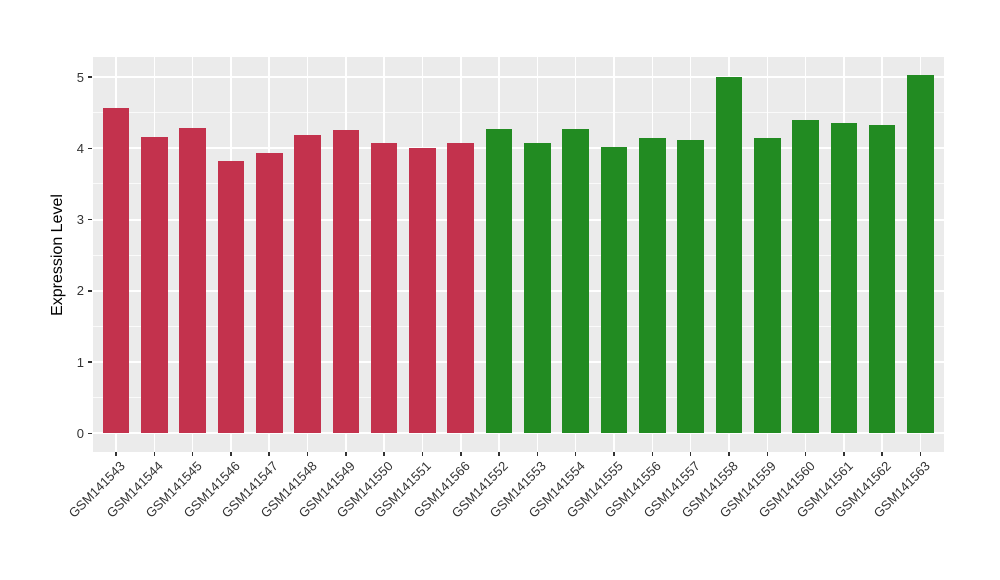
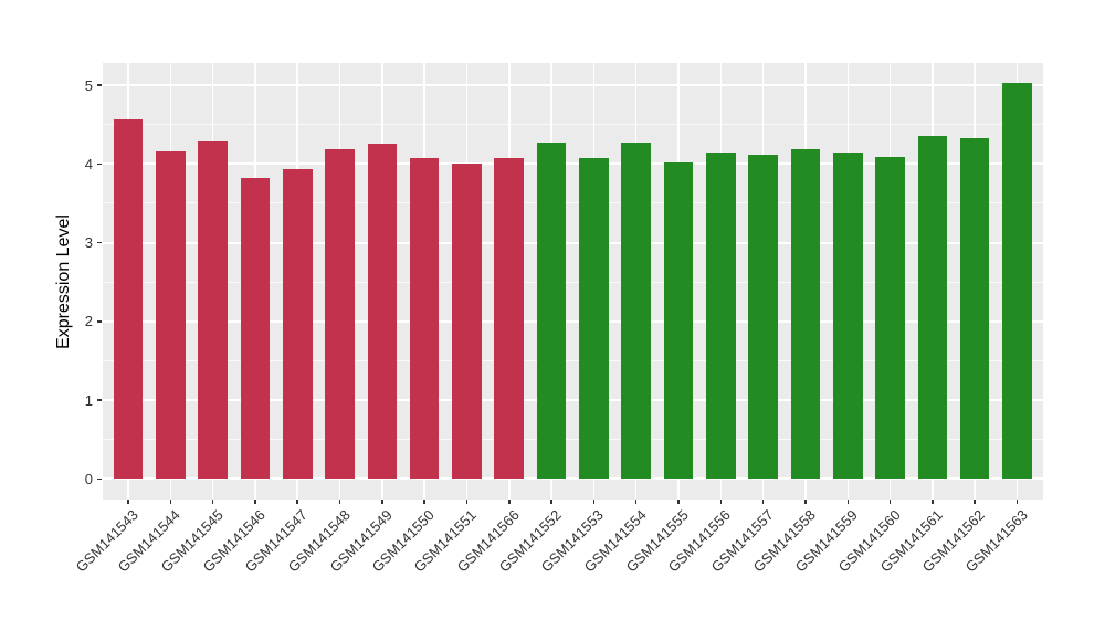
GSM141558: 5.0 -> 4.2
GSM141560: 4.4 -> 4.1
